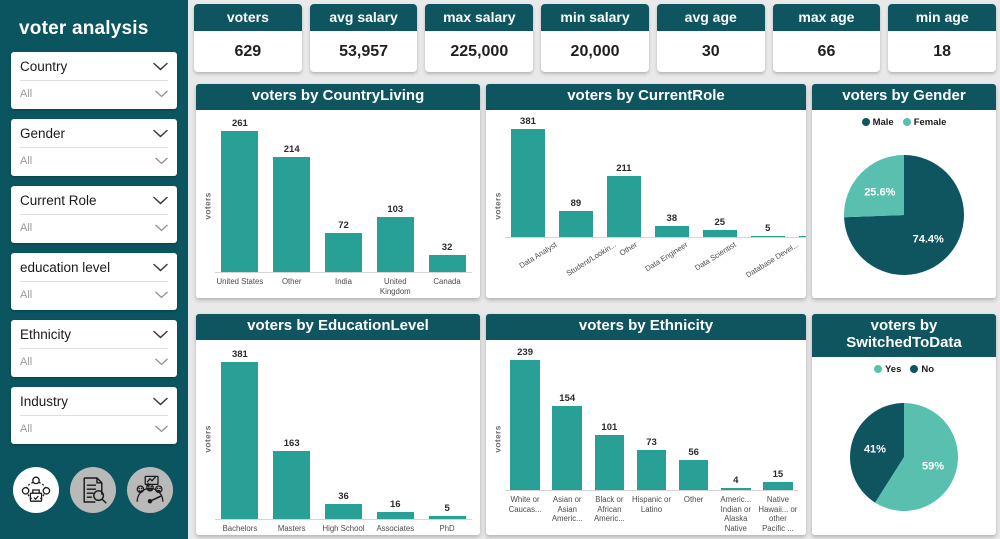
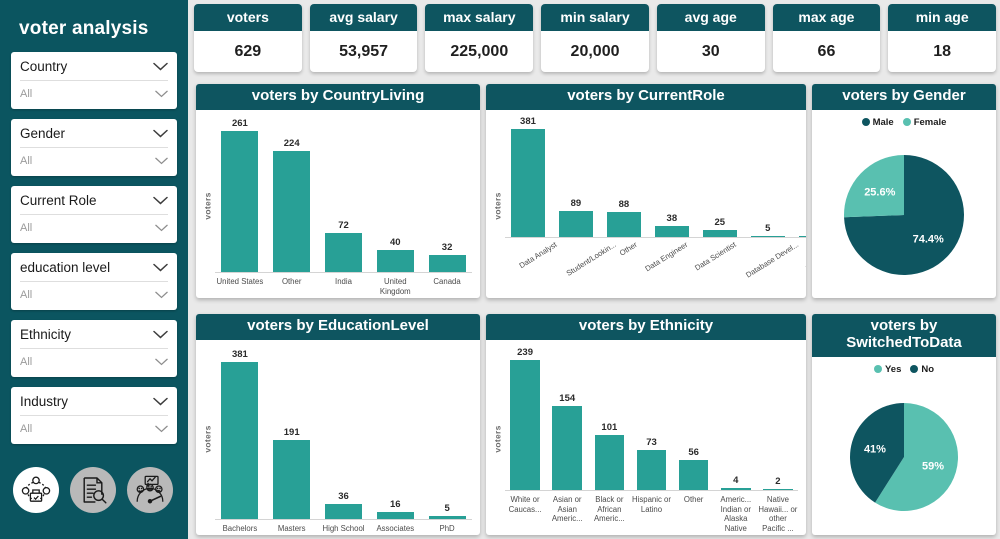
voters by CountryLiving/Other: 214 -> 224
voters by CountryLiving/United Kingdom: 103 -> 40
voters by CurrentRole/Other: 211 -> 88
voters by EducationLevel/Masters: 163 -> 191
voters by Ethnicity/Native Hawaii... or other Pacific ...: 15 -> 2
